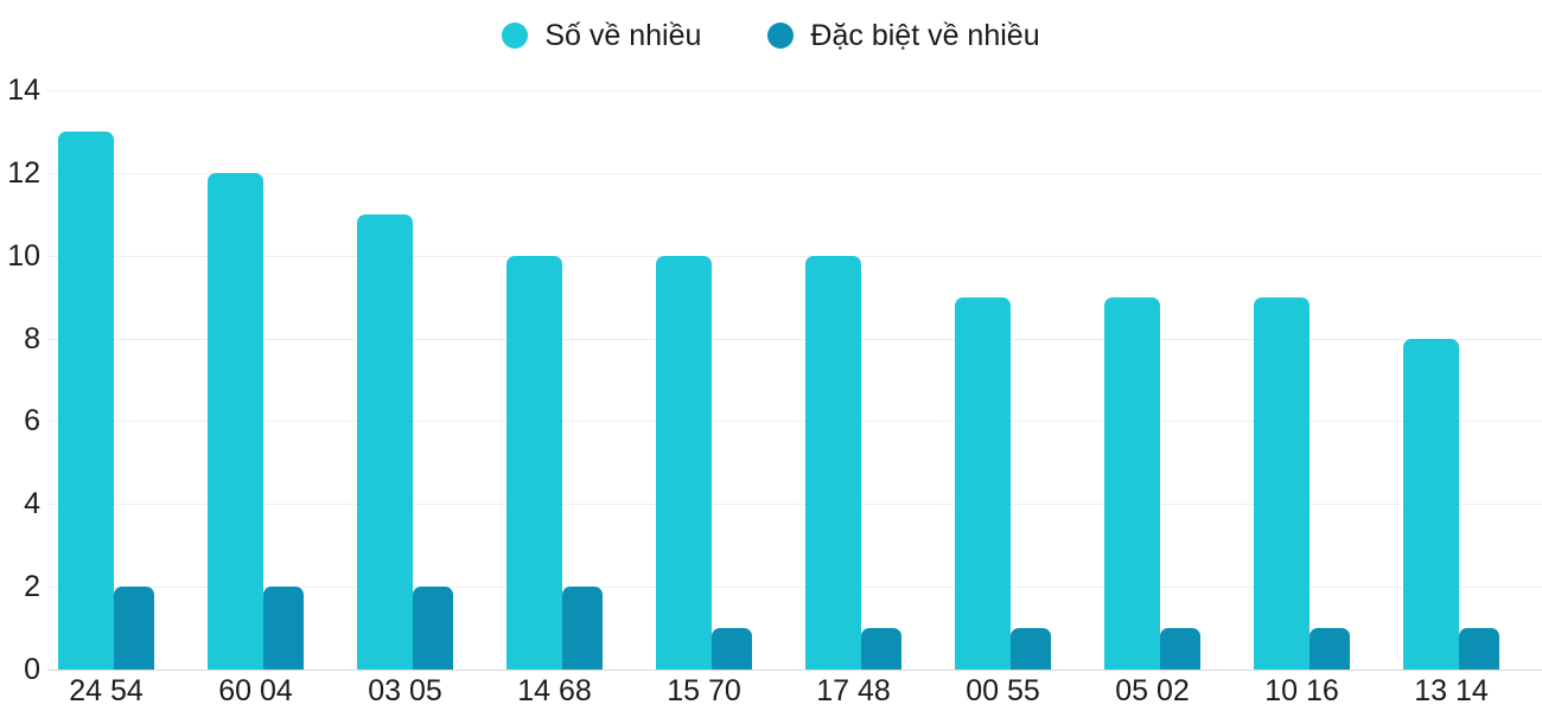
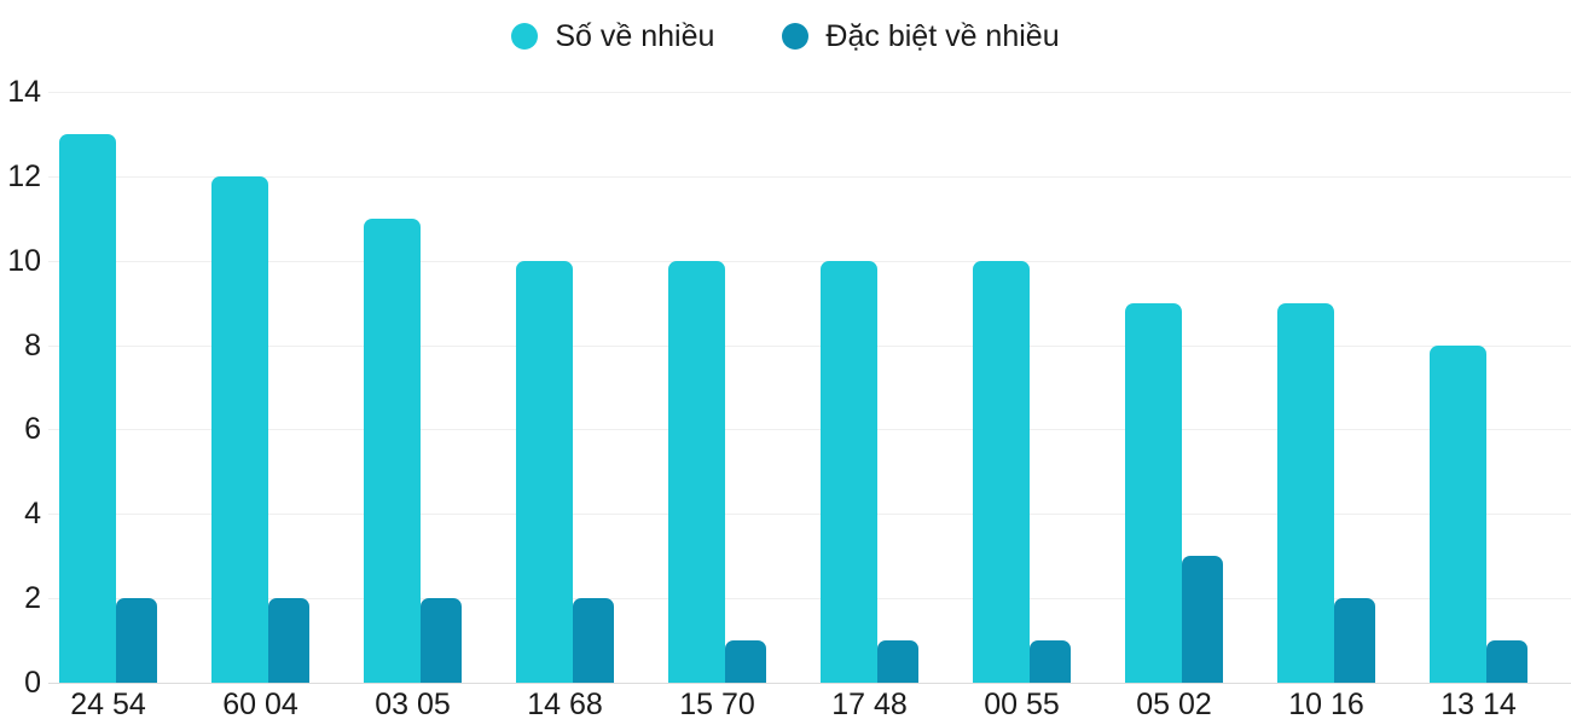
Số về nhiều/00 55: 9 -> 10
Đặc biệt về nhiều/05 02: 1 -> 3
Đặc biệt về nhiều/10 16: 1 -> 2
